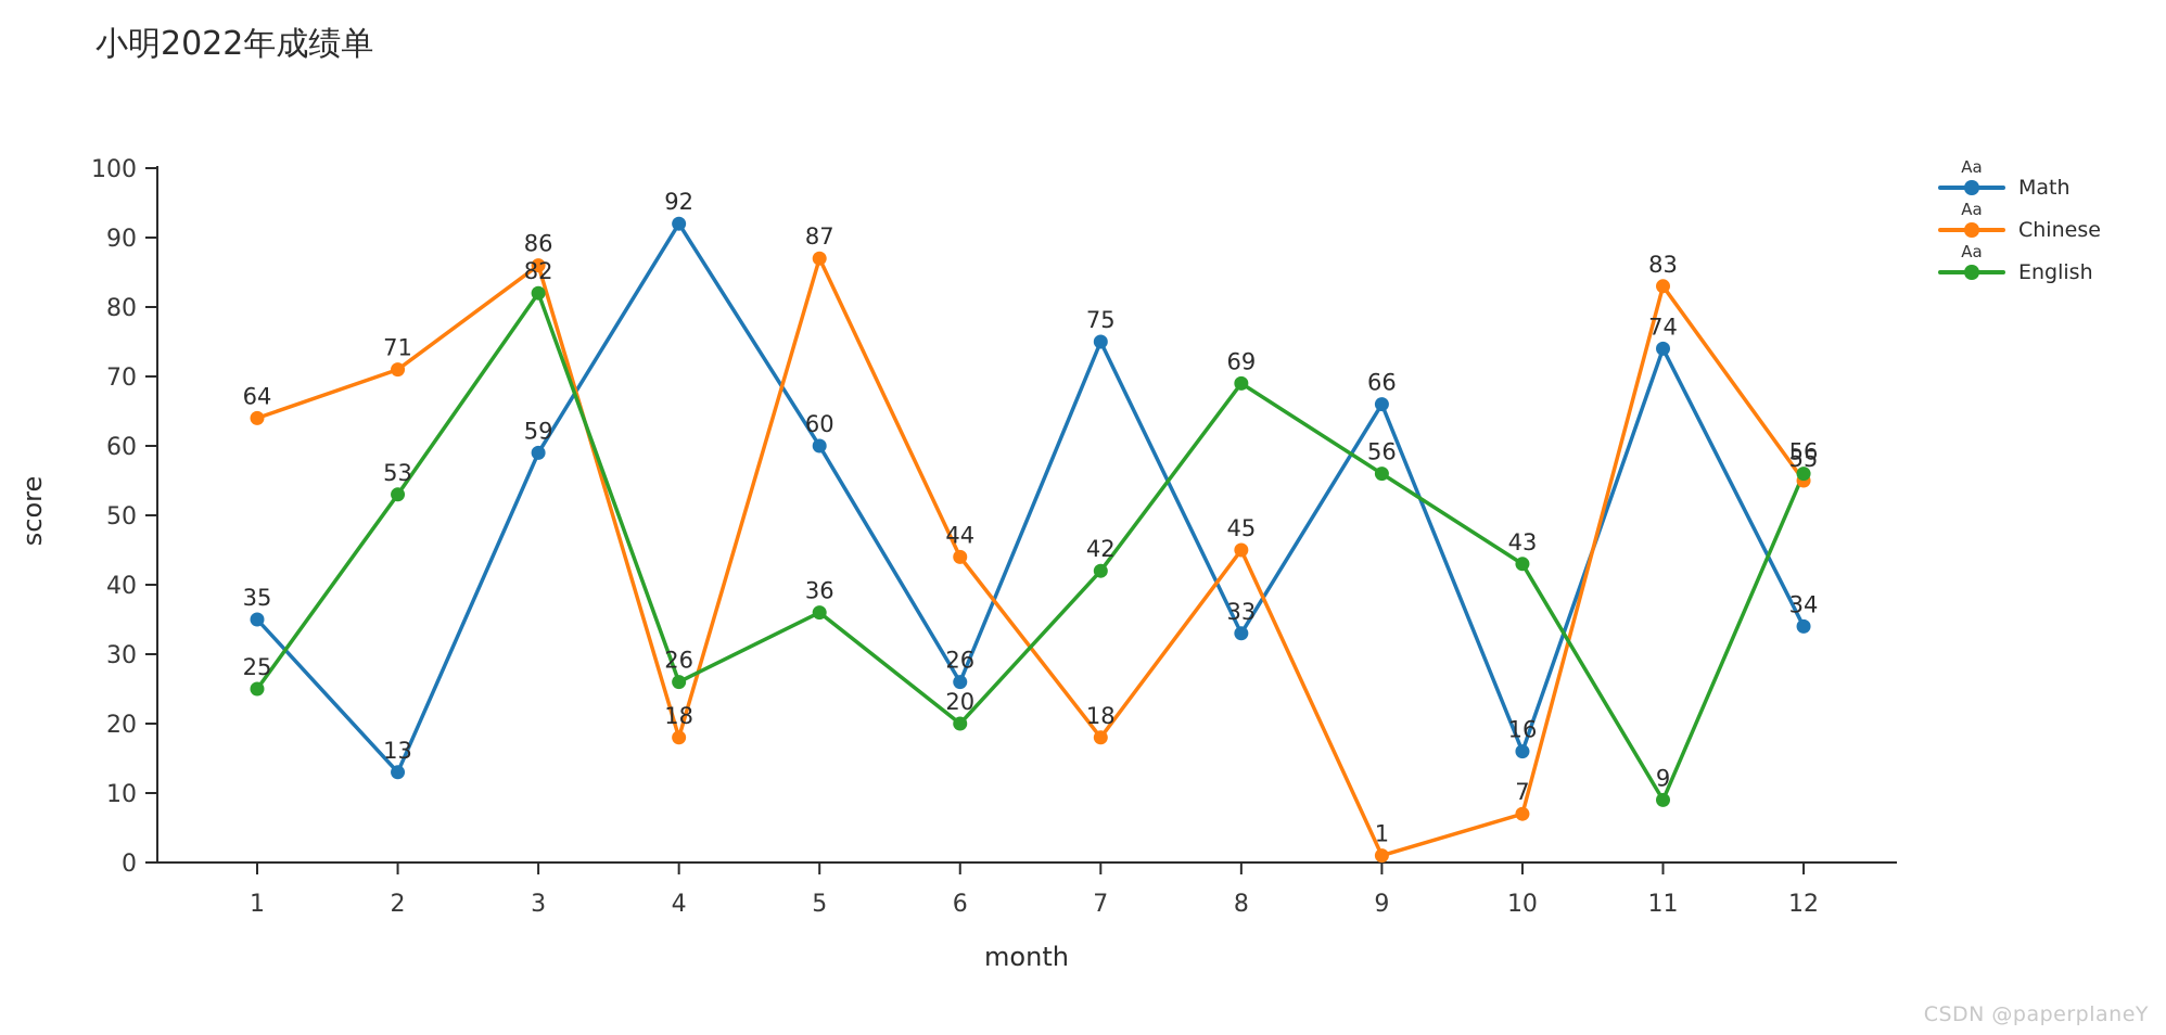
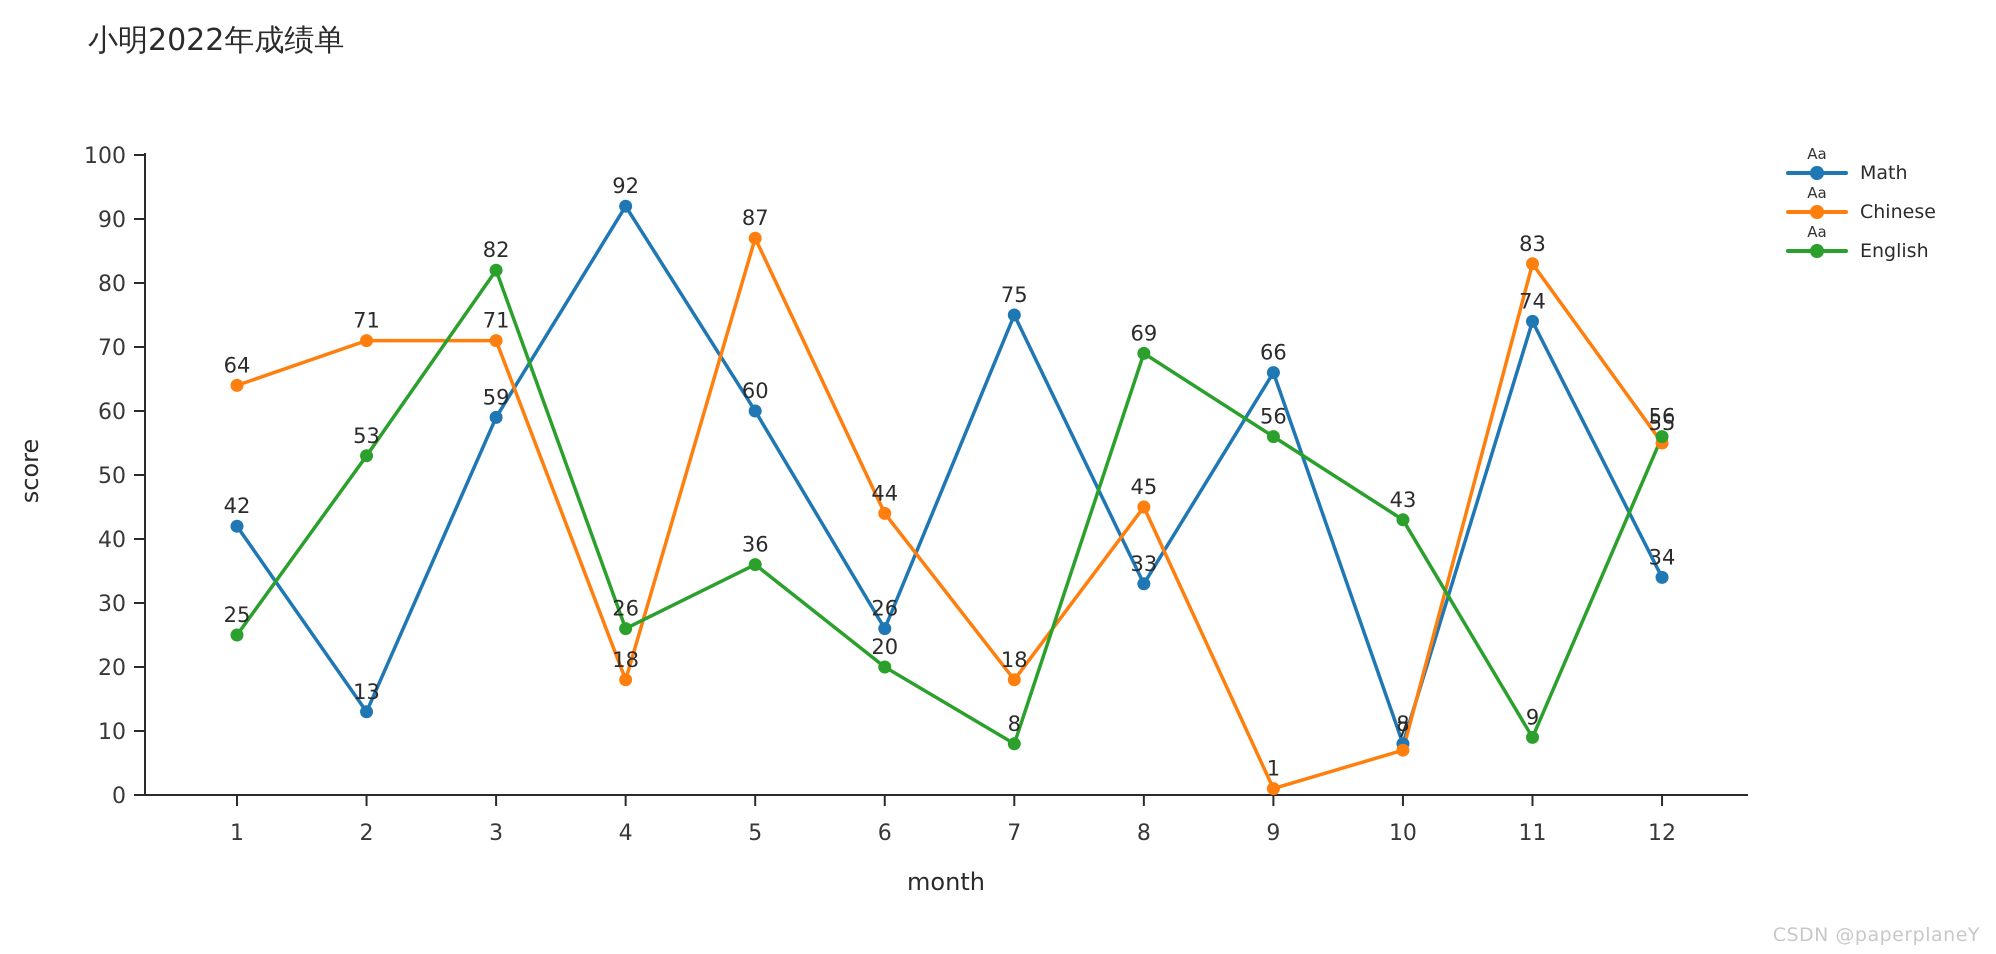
Math/1: 35 -> 42
Chinese/3: 86 -> 71
English/7: 42 -> 8
Math/10: 16 -> 8
